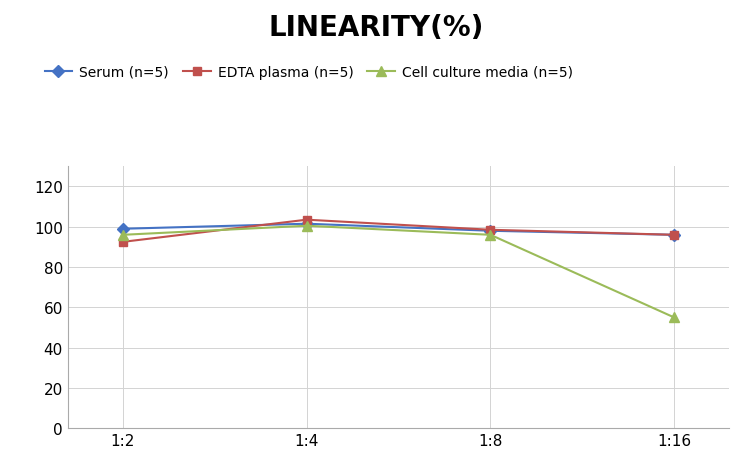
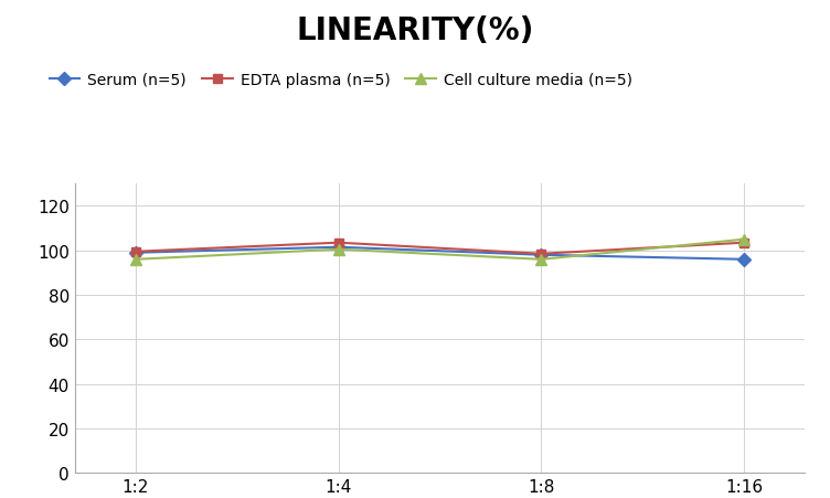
EDTA plasma (n=5)/1:2: 92.5 -> 99.5
EDTA plasma (n=5)/1:16: 96.0 -> 103.5
Cell culture media (n=5)/1:16: 55.0 -> 105.0
